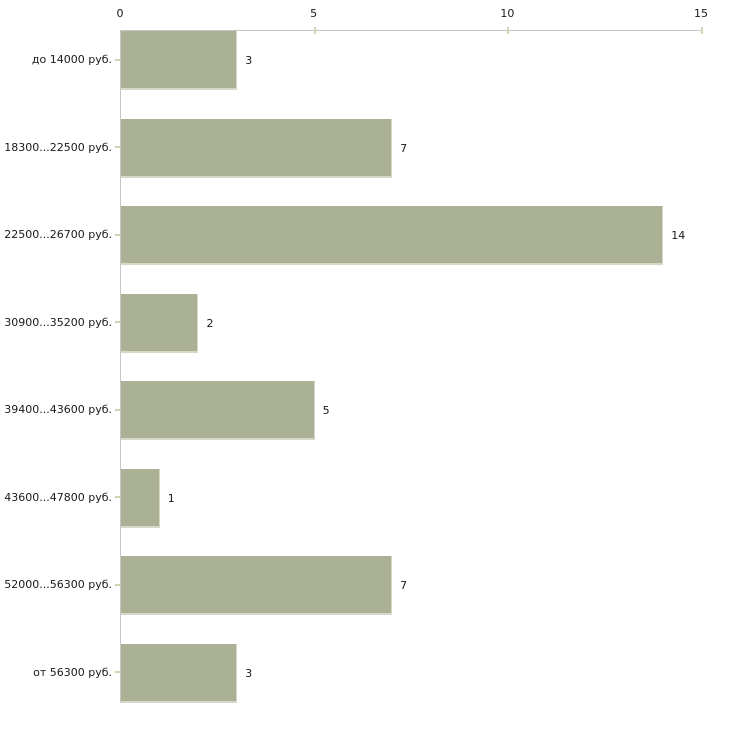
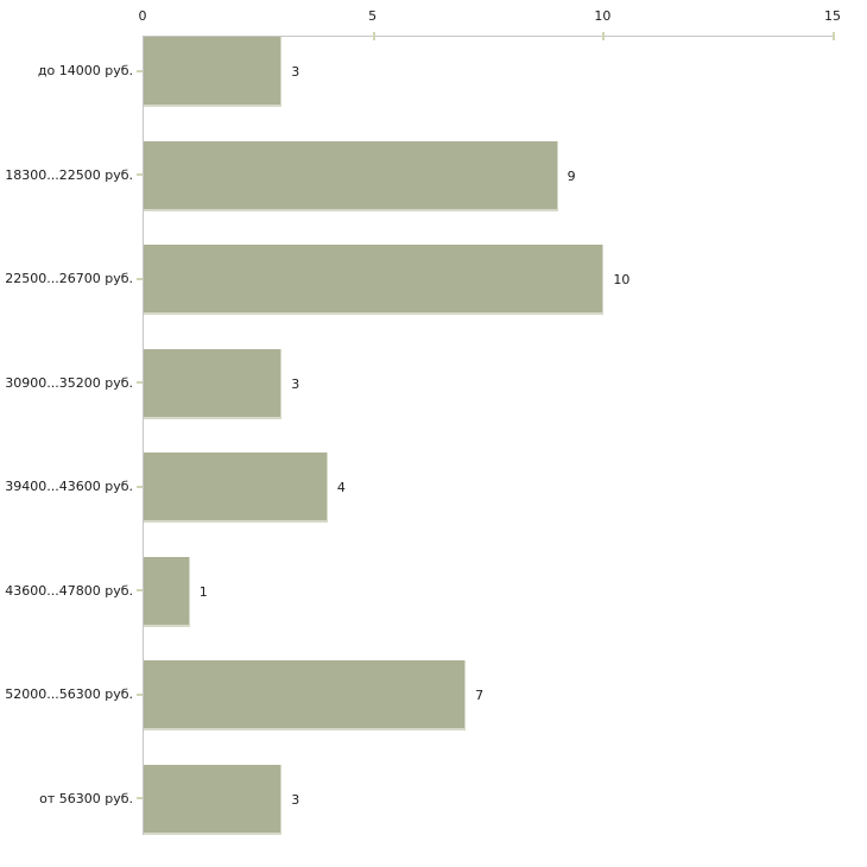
18300...22500 руб.: 7 -> 9
22500...26700 руб.: 14 -> 10
30900...35200 руб.: 2 -> 3
39400...43600 руб.: 5 -> 4
